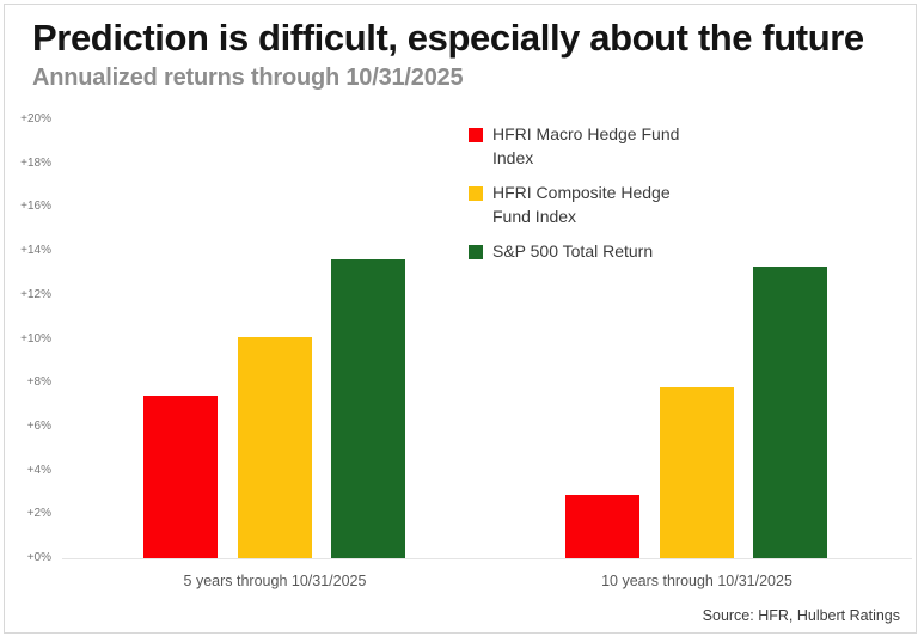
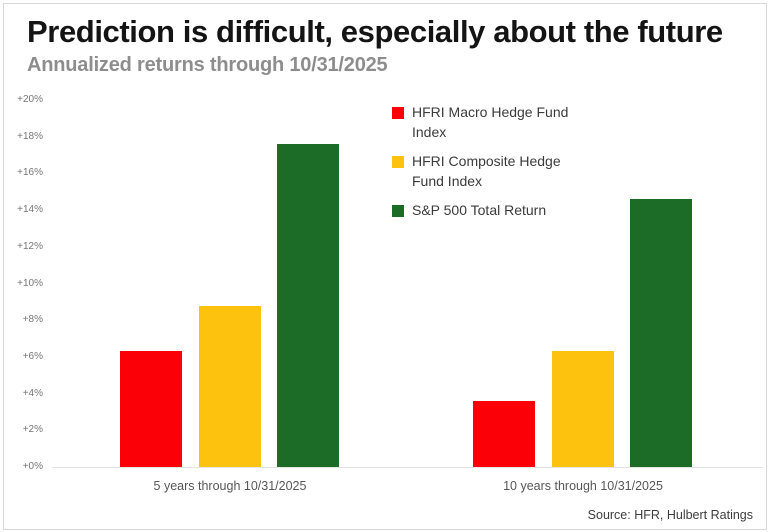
HFRI Macro Hedge Fund Index/5 years through 10/31/2025: 7.4% -> 6.3%
HFRI Composite Hedge Fund Index/5 years through 10/31/2025: 10.1% -> 8.8%
S&P 500 Total Return/5 years through 10/31/2025: 13.6% -> 17.6%
HFRI Macro Hedge Fund Index/10 years through 10/31/2025: 2.9% -> 3.6%
HFRI Composite Hedge Fund Index/10 years through 10/31/2025: 7.8% -> 6.3%
S&P 500 Total Return/10 years through 10/31/2025: 13.3% -> 14.6%
